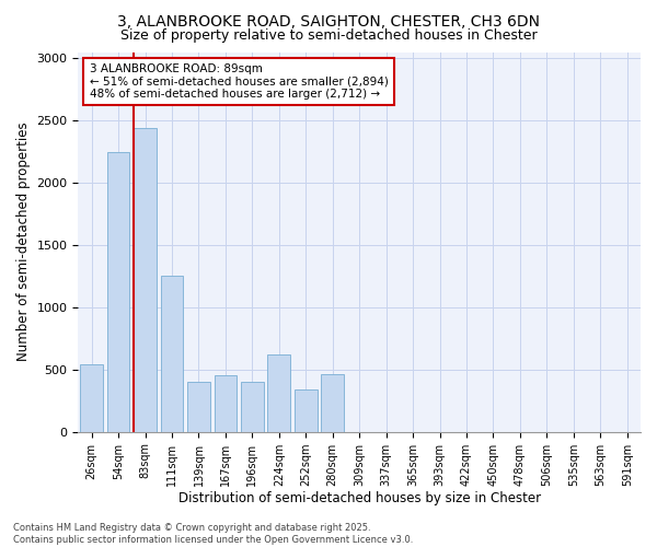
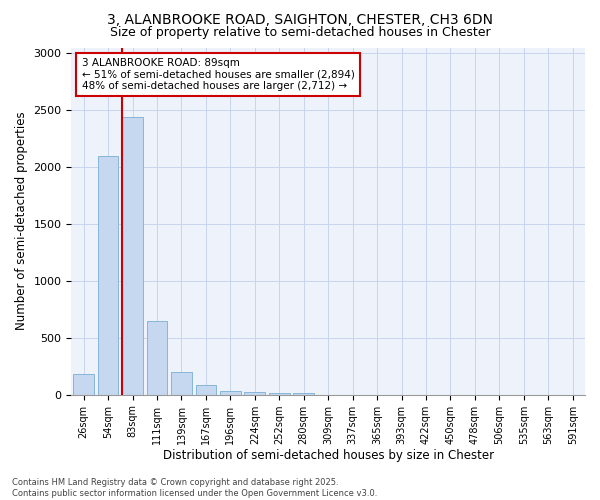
26sqm: 540 -> 180
54sqm: 2250 -> 2100
111sqm: 1250 -> 650
139sqm: 400 -> 200
167sqm: 450 -> 80
196sqm: 400 -> 40
224sqm: 620 -> 20
252sqm: 340 -> 20
280sqm: 460 -> 20
